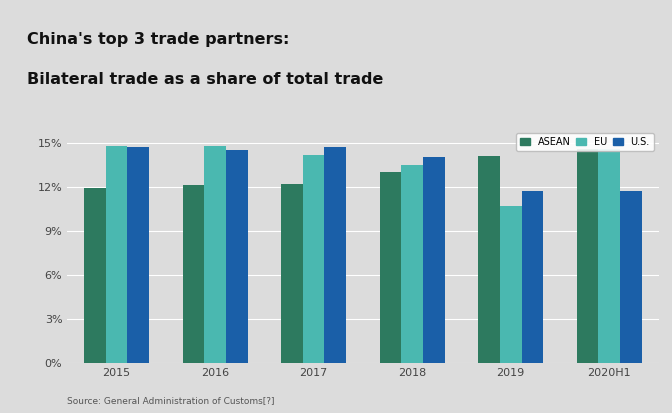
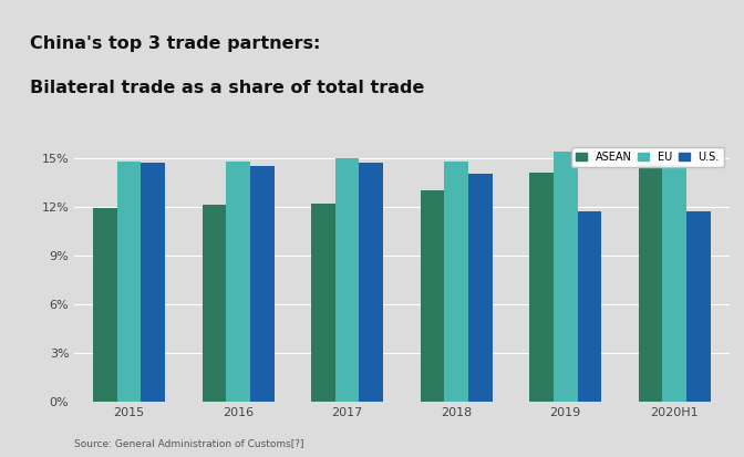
EU/2017: 14.2% -> 15.0%
EU/2018: 13.5% -> 14.8%
EU/2019: 10.7% -> 15.4%
